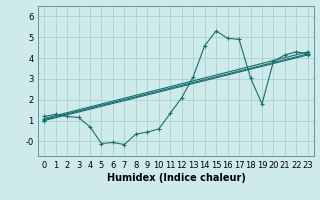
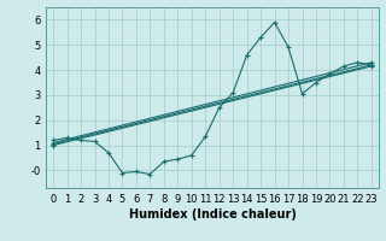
12: 2.10 -> 2.50
16: 4.95 -> 5.90
19: 1.80 -> 3.50
